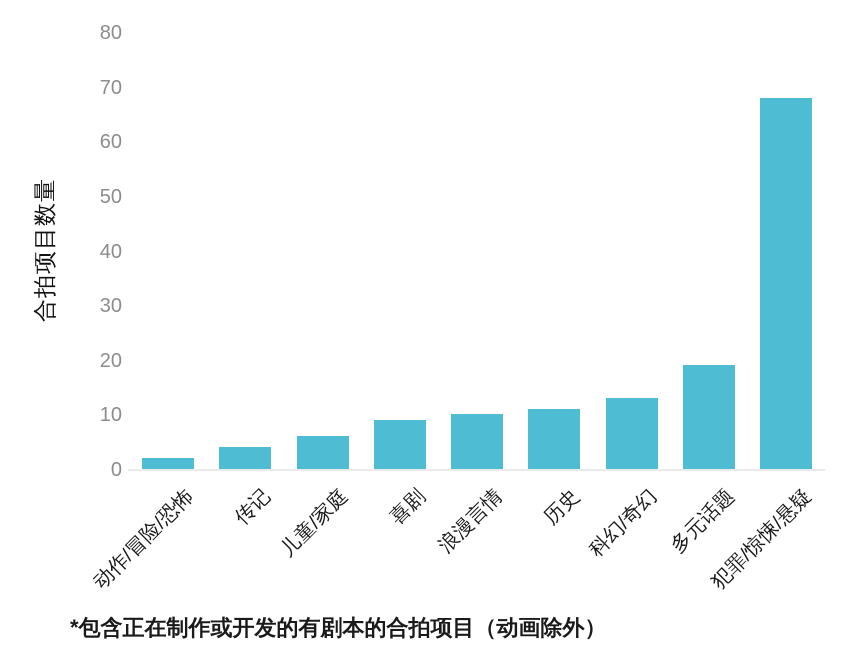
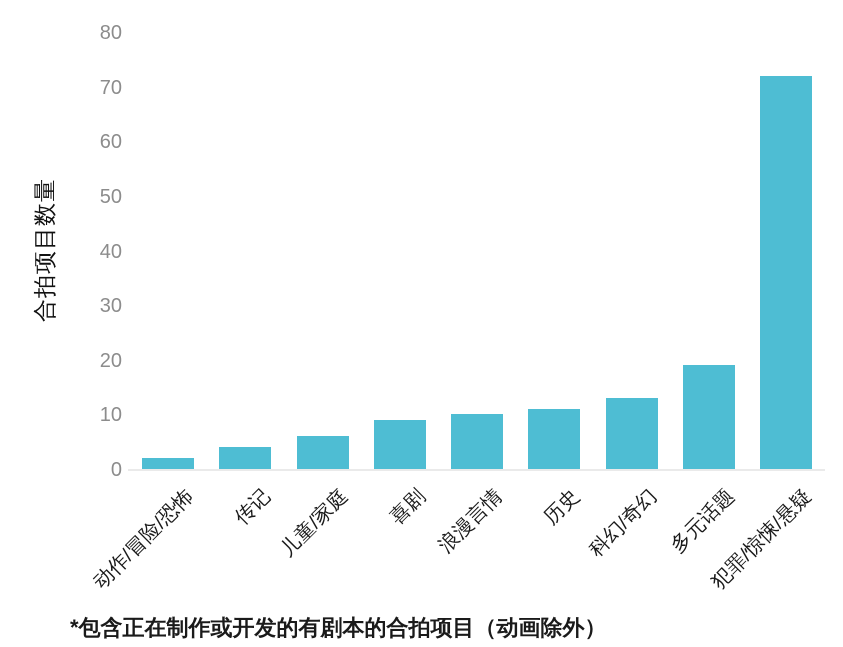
犯罪/惊悚/悬疑: 68 -> 72
